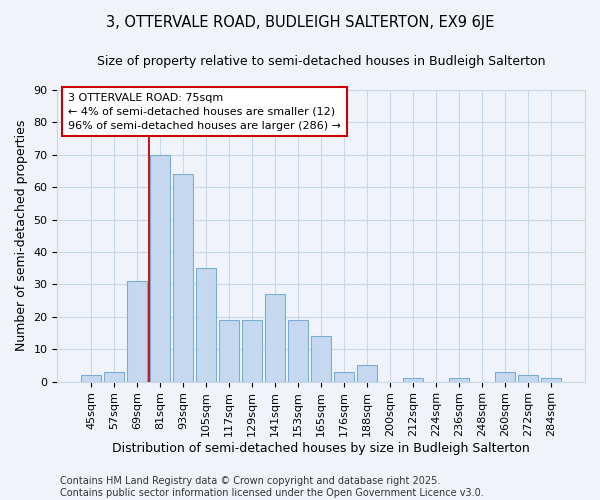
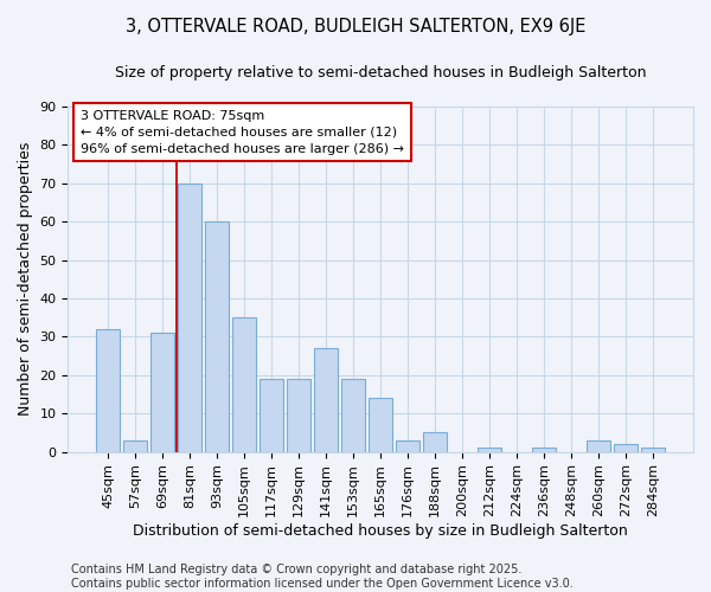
45sqm: 2 -> 32
93sqm: 64 -> 60
